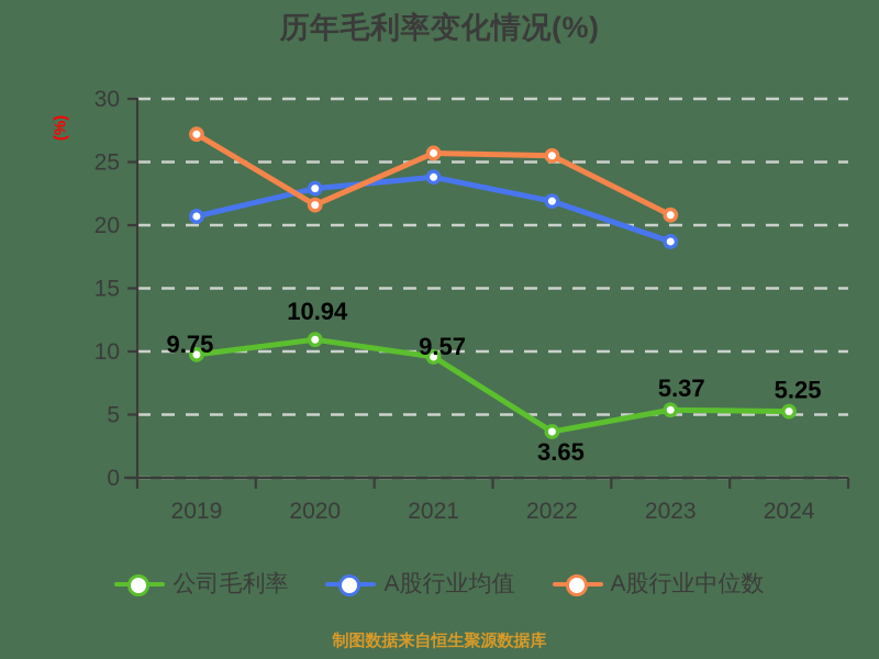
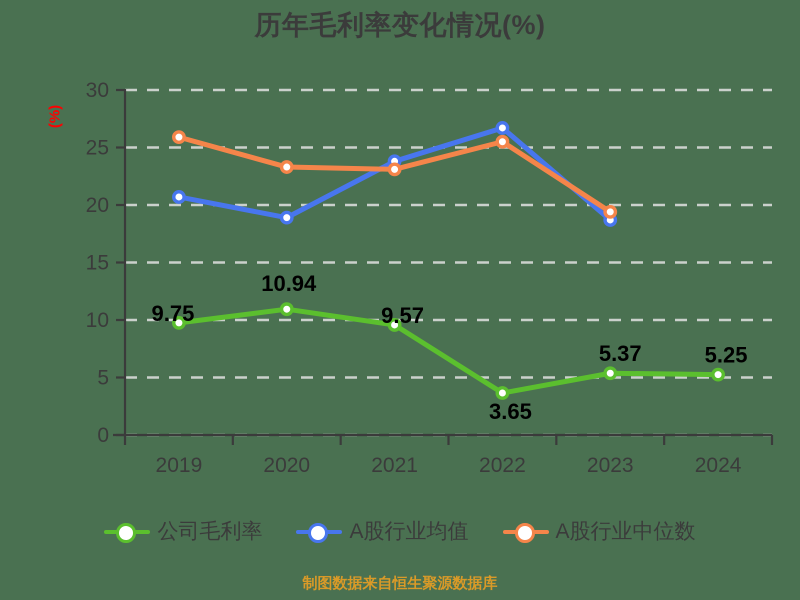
A股行业中位数/2019: 27.2 -> 25.9
A股行业均值/2020: 22.9 -> 18.9
A股行业中位数/2020: 21.6 -> 23.3
A股行业中位数/2021: 25.7 -> 23.1
A股行业均值/2022: 21.9 -> 26.7
A股行业中位数/2023: 20.8 -> 19.4
